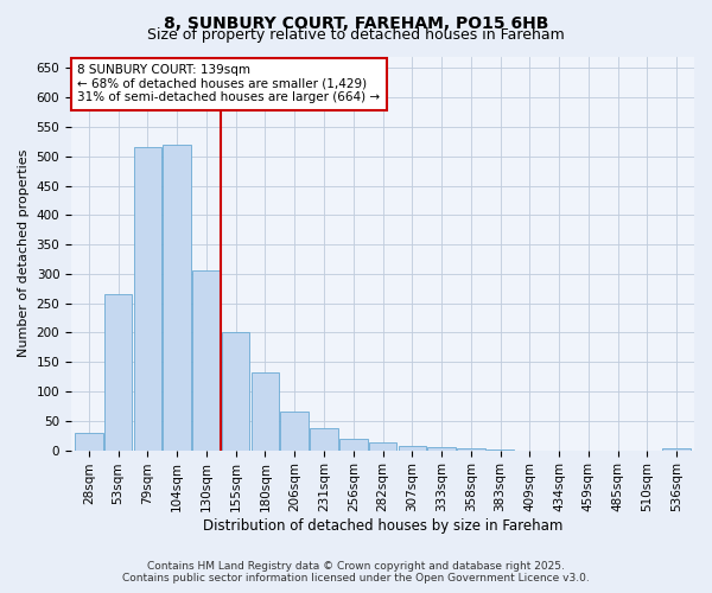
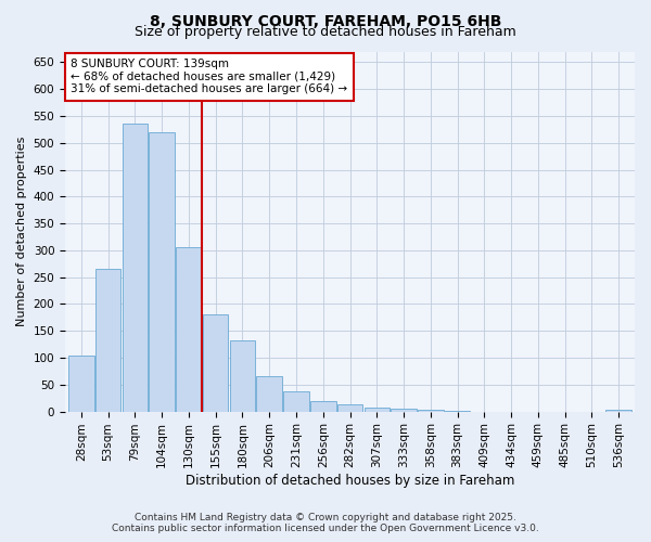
28sqm: 30 -> 105
79sqm: 515 -> 535
155sqm: 200 -> 180
